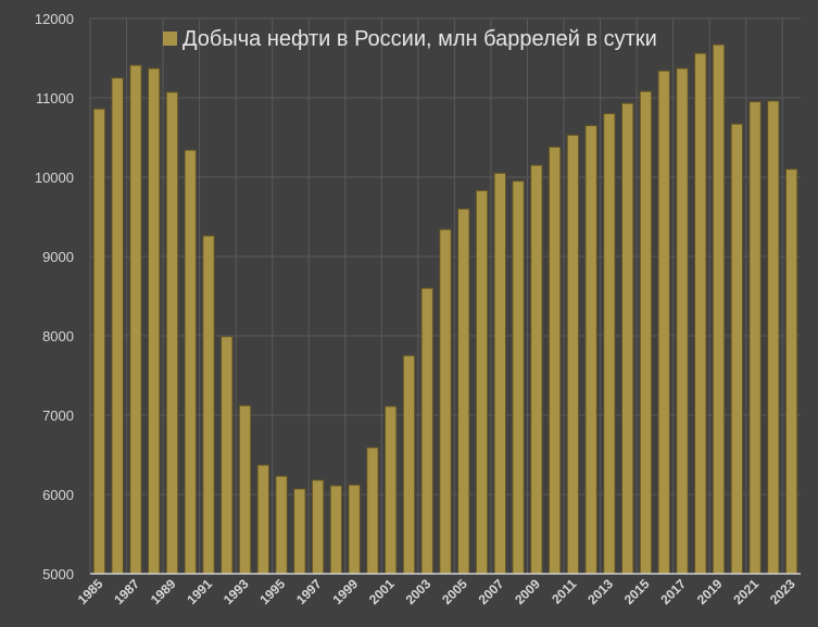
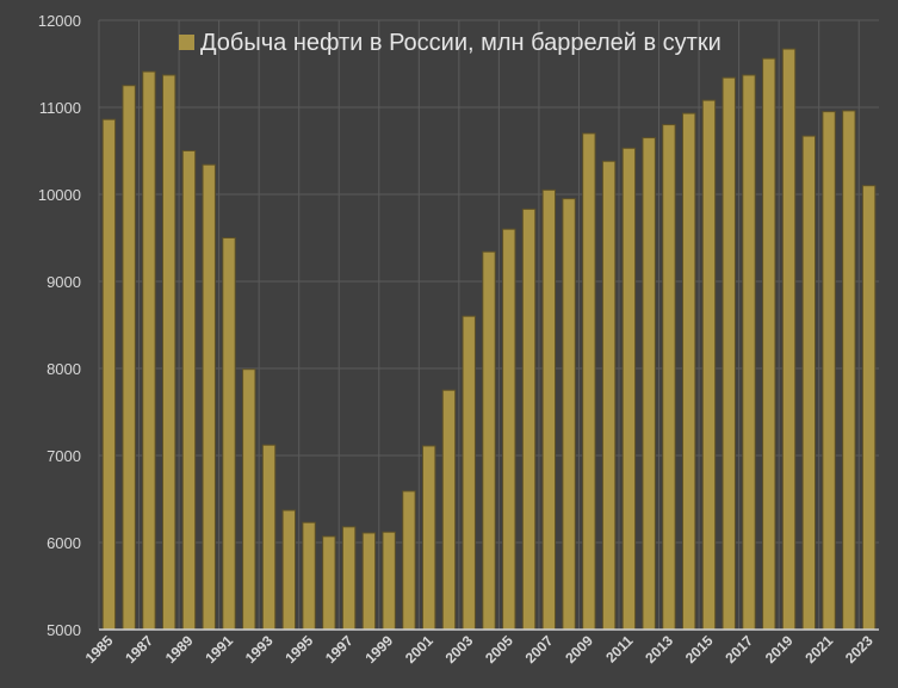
1989: 11100 -> 10500
1991: 9300 -> 9500
2009: 10200 -> 10700
